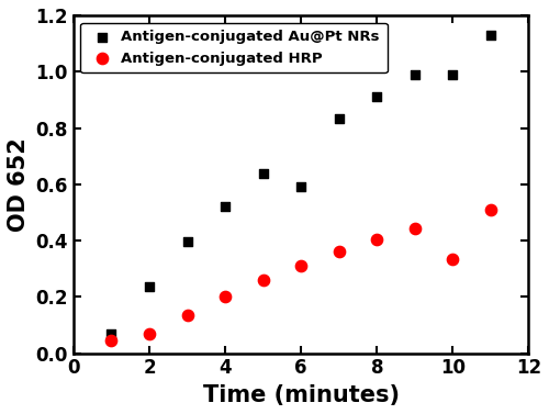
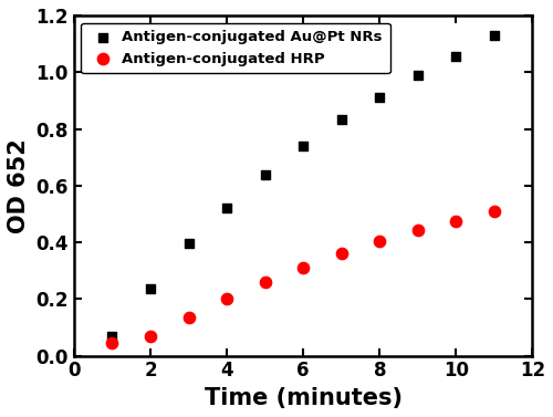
Antigen-conjugated Au@Pt NRs/6: 0.590 -> 0.740
Antigen-conjugated Au@Pt NRs/10: 0.990 -> 1.055
Antigen-conjugated HRP/10: 0.335 -> 0.475
